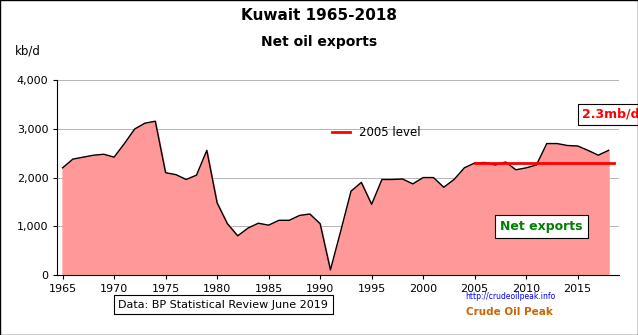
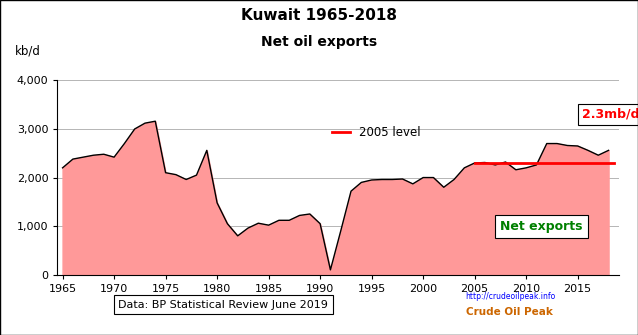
1995: 1,450 -> 1,950
